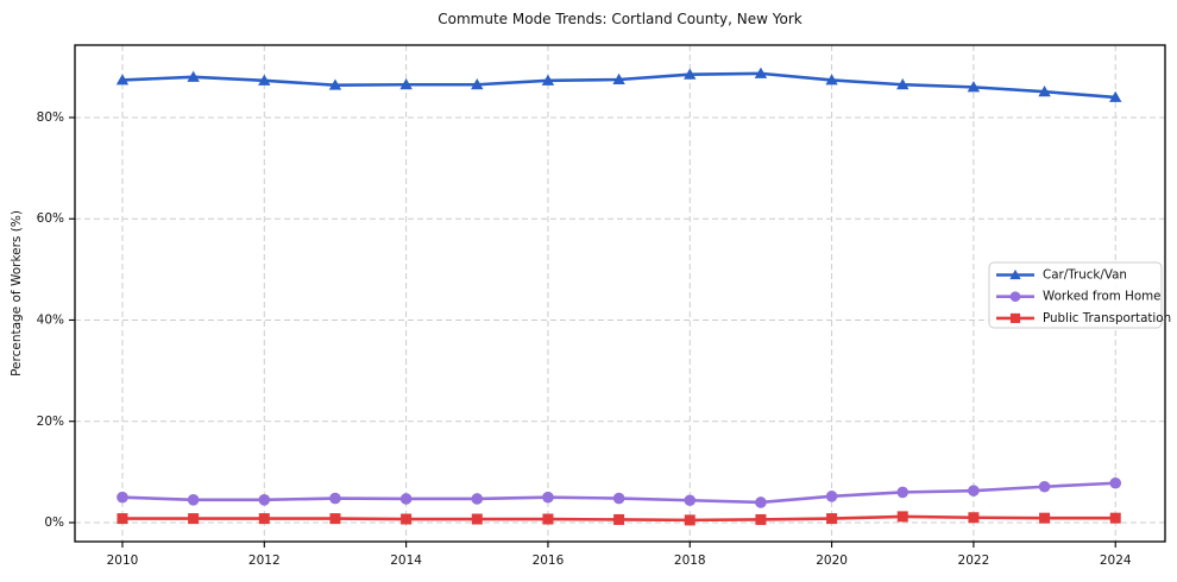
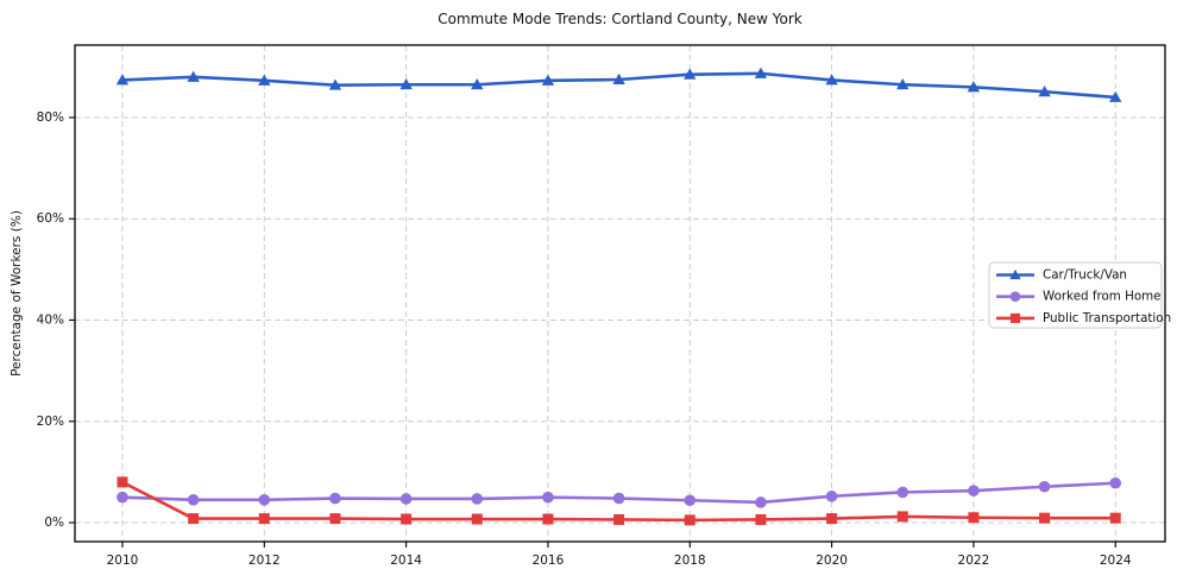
Public Transportation/2010: 1% -> 8%
